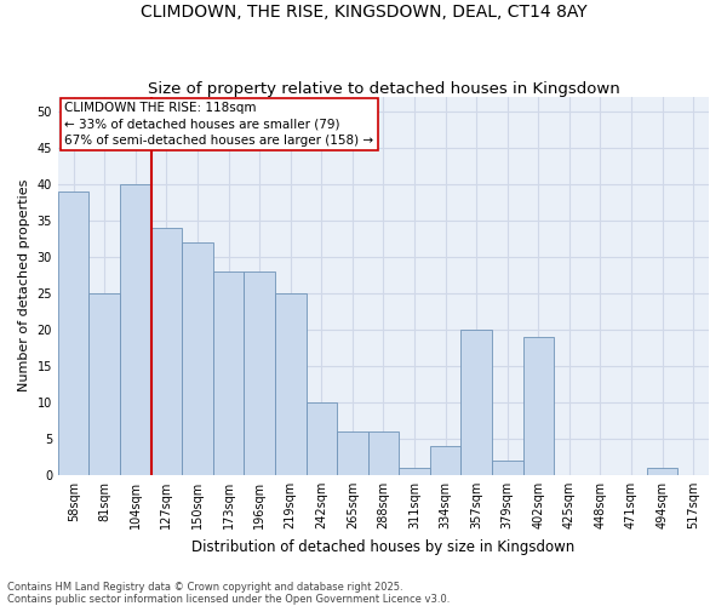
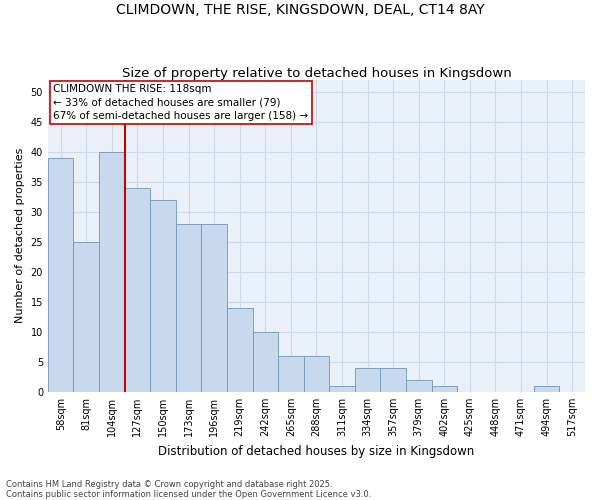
219sqm: 25 -> 14
357sqm: 20 -> 4
402sqm: 19 -> 1
